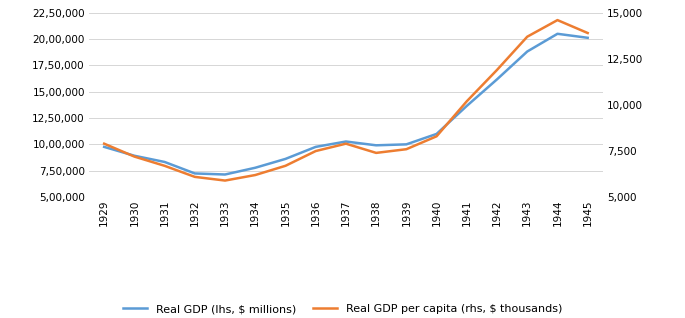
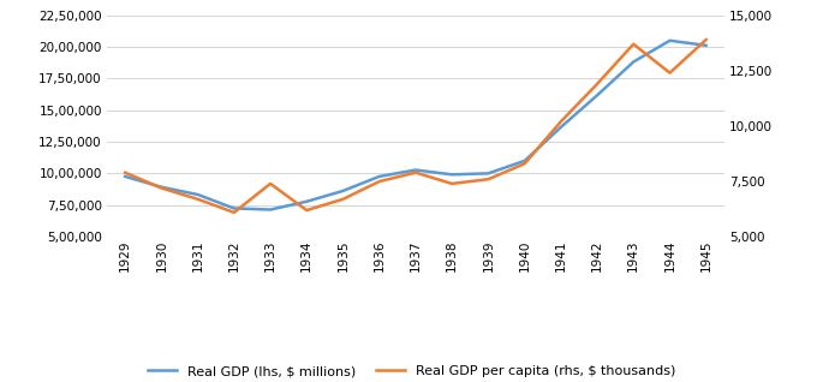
Real GDP per capita (rhs, $ thousands)/1933: 5,900 -> 7,400
Real GDP per capita (rhs, $ thousands)/1944: 14,600 -> 12,400
